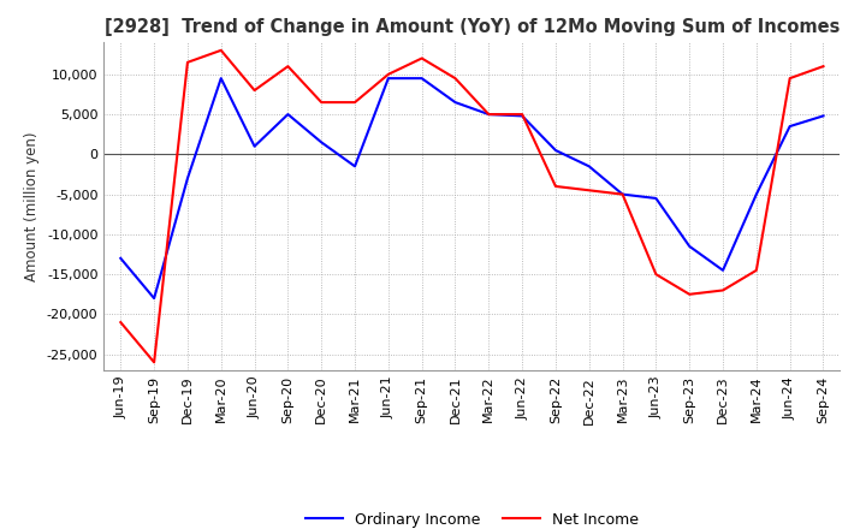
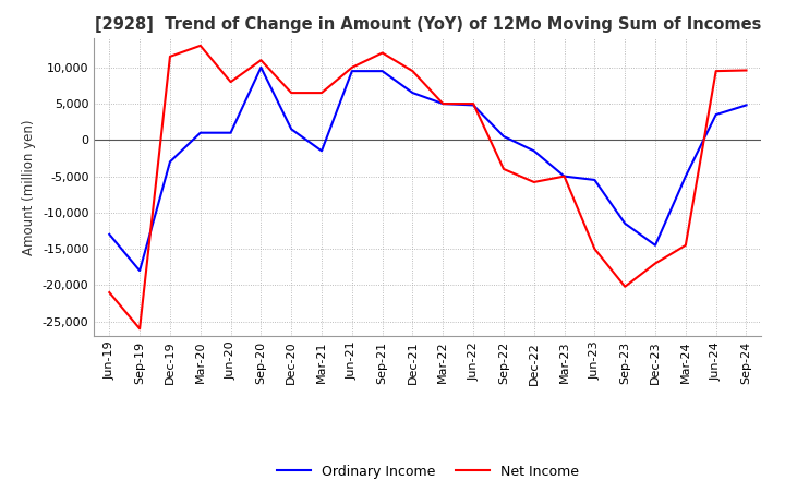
Ordinary Income/Mar-20: 9,500 -> 1,000
Ordinary Income/Sep-20: 5,000 -> 10,000
Net Income/Dec-22: -4,500 -> -5,800
Net Income/Sep-23: -17,500 -> -20,200
Net Income/Sep-24: 11,000 -> 9,600
